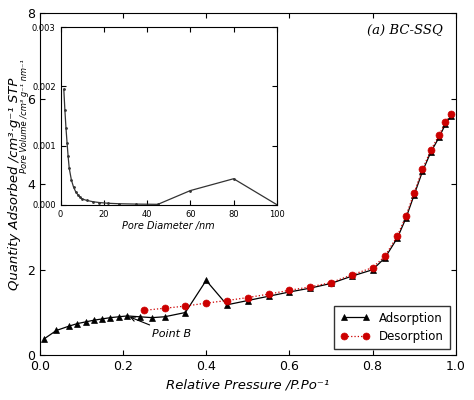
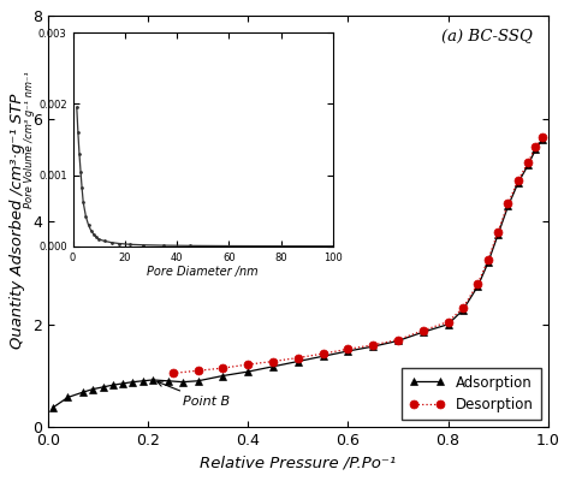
Adsorption/0.4: 1.75 -> 1.08
60: 0.00024 -> 0.00001
80: 0.00044 -> 0.00000
